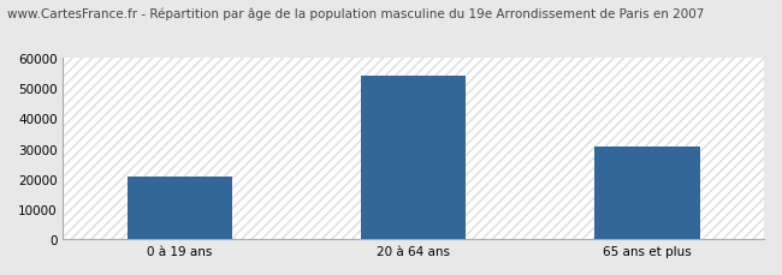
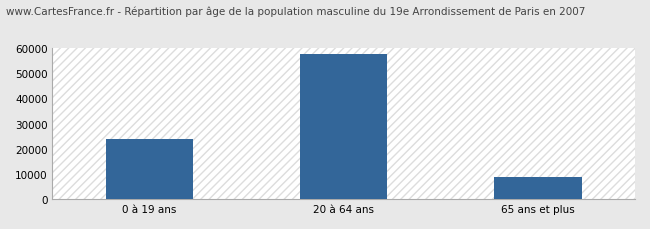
0 à 19 ans: 20500 -> 24000
20 à 64 ans: 54000 -> 57700
65 ans et plus: 30500 -> 8600
